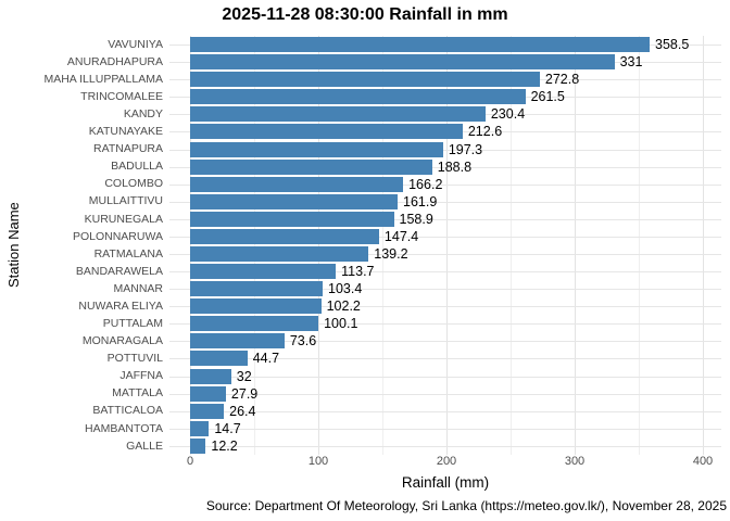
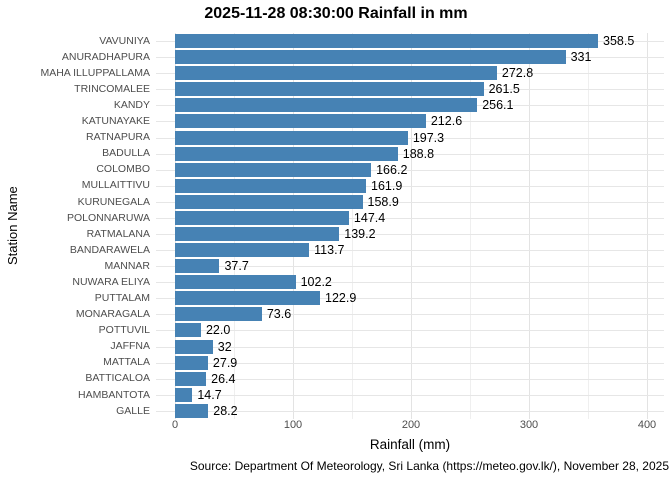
KANDY: 230.4 -> 256.1
MANNAR: 103.4 -> 37.7
PUTTALAM: 100.1 -> 122.9
POTTUVIL: 44.7 -> 22.0
GALLE: 12.2 -> 28.2
